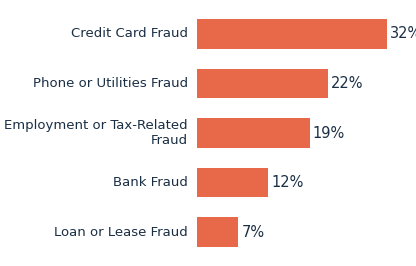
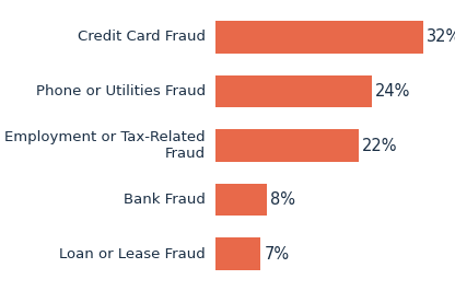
Phone or Utilities Fraud: 22% -> 24%
Employment or Tax-Related Fraud: 19% -> 22%
Bank Fraud: 12% -> 8%
